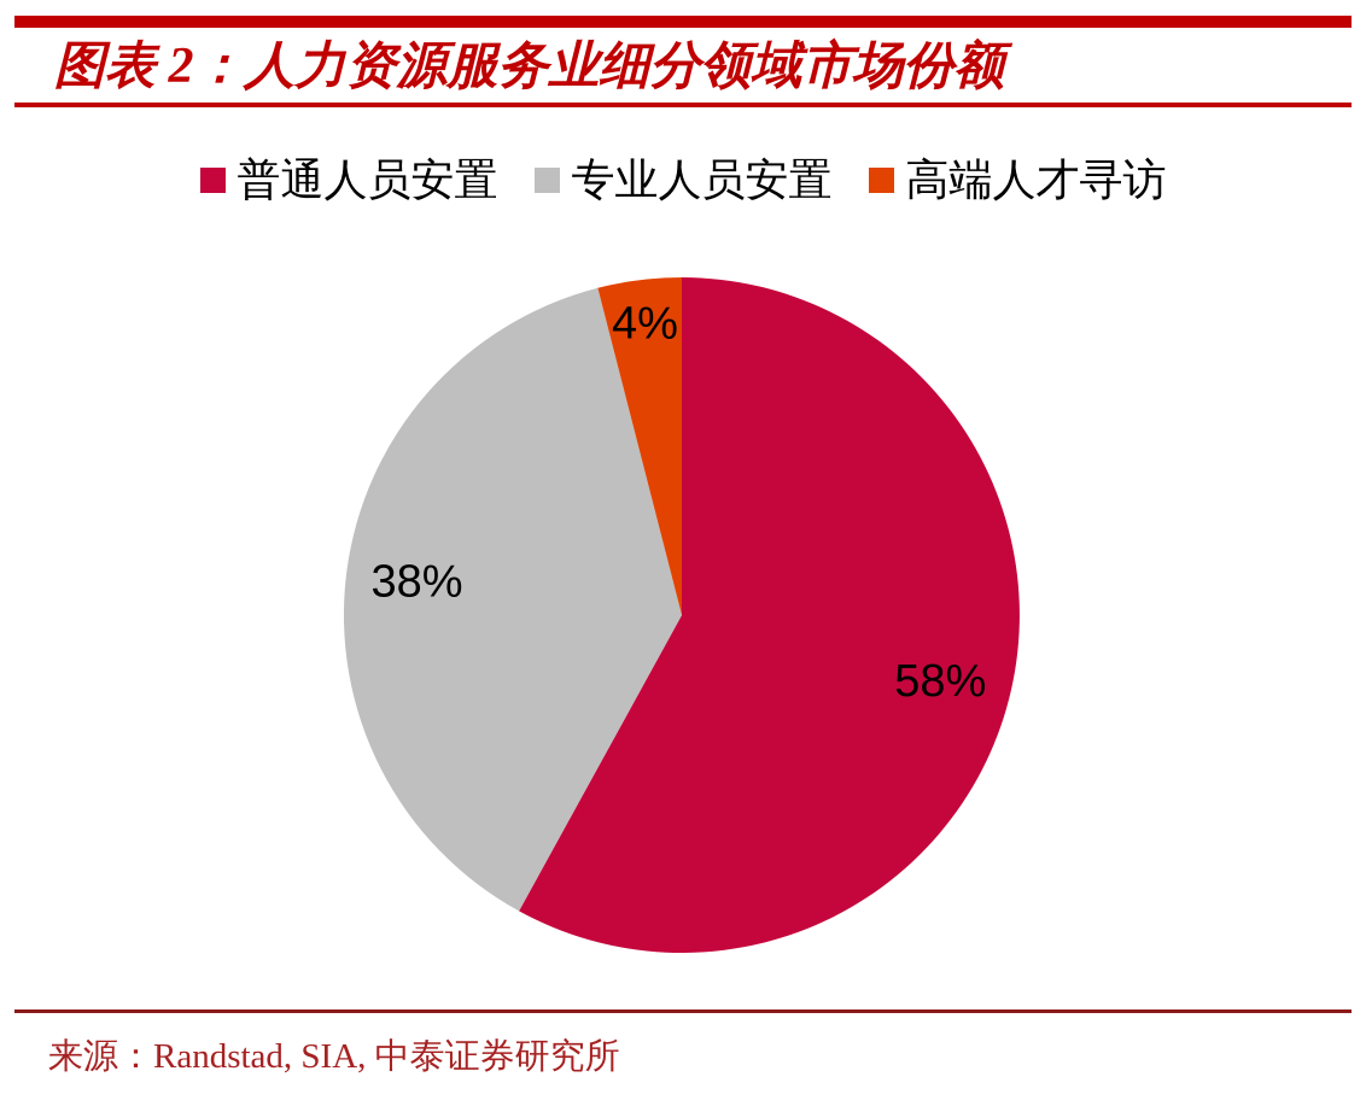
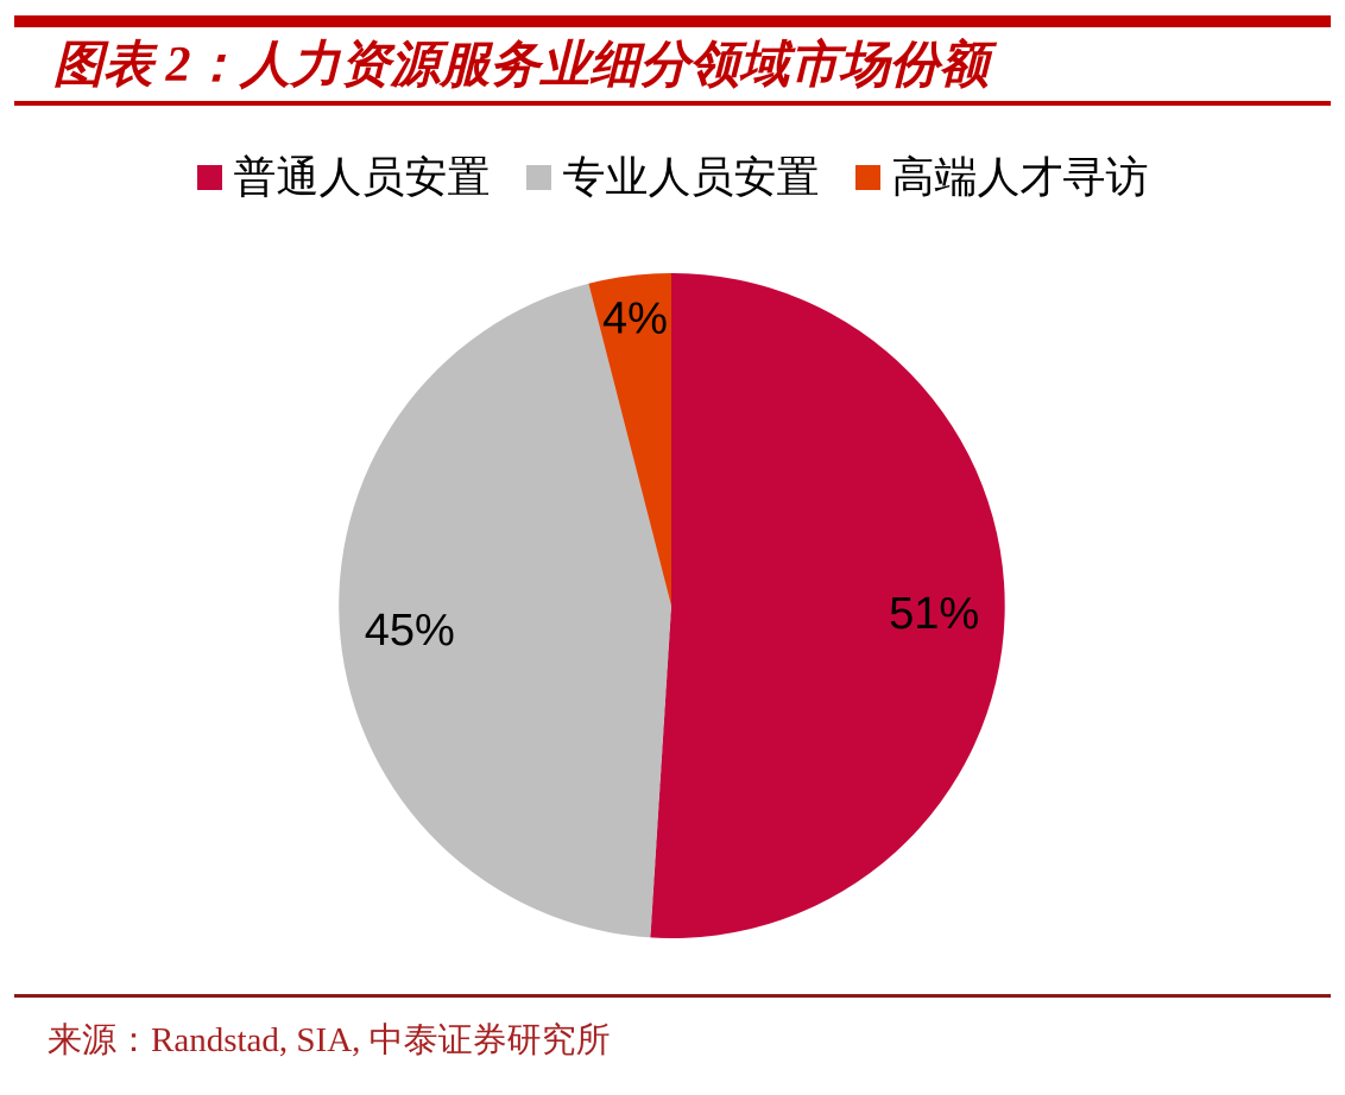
普通人员安置: 58% -> 51%
专业人员安置: 38% -> 45%
